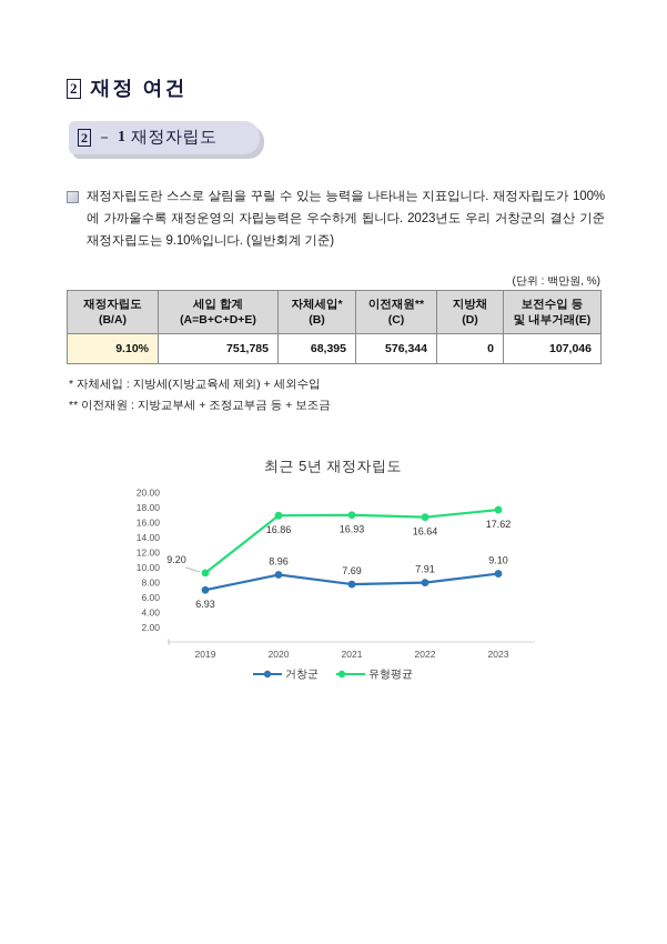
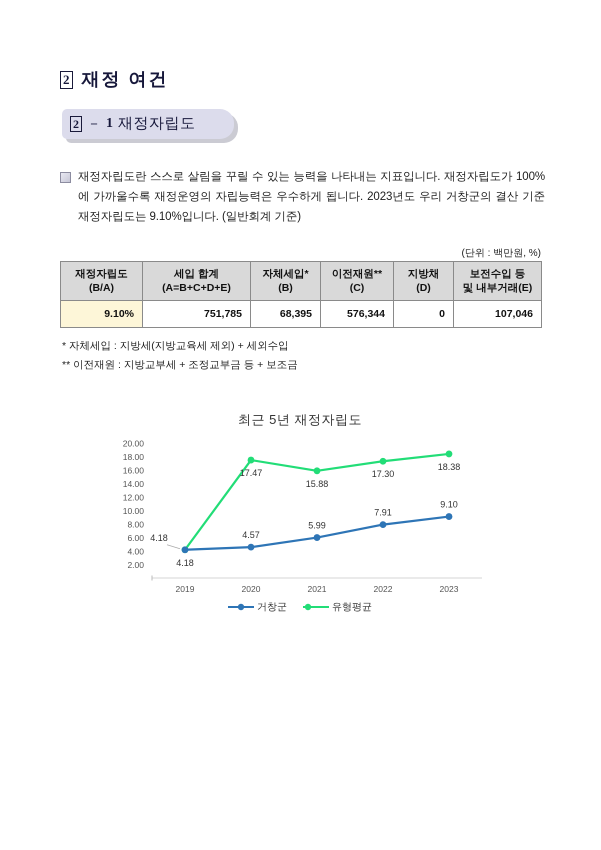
거창군/2019: 6.93 -> 4.18
유형평균/2019: 9.20 -> 4.18
거창군/2020: 8.96 -> 4.57
유형평균/2020: 16.86 -> 17.47
거창군/2021: 7.69 -> 5.99
유형평균/2021: 16.93 -> 15.88
유형평균/2022: 16.64 -> 17.30
유형평균/2023: 17.62 -> 18.38
